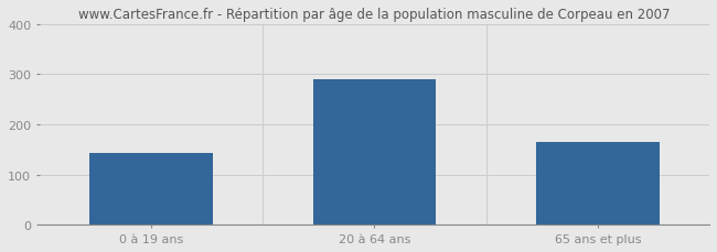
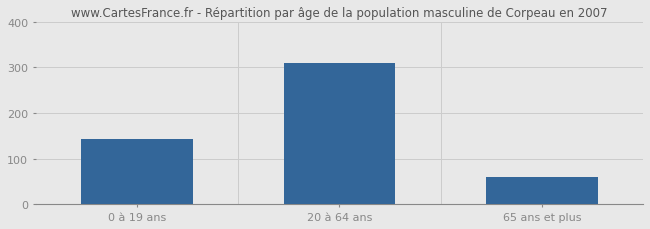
20 à 64 ans: 290 -> 310
65 ans et plus: 165 -> 60
